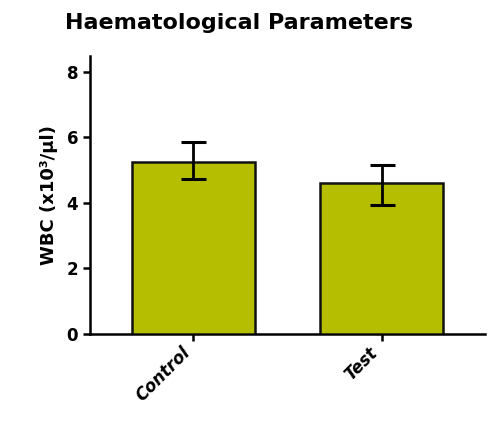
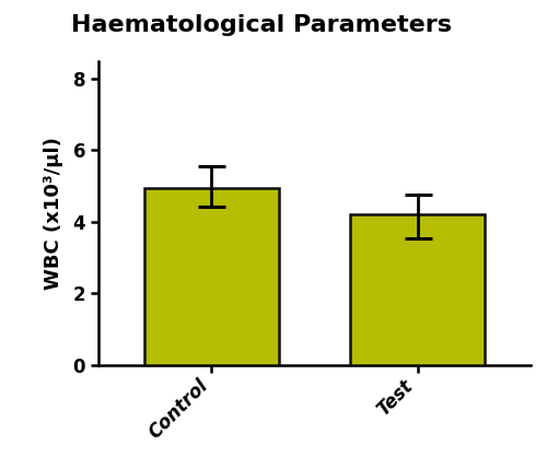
Control: 5.25 -> 4.95
Test: 4.60 -> 4.20
